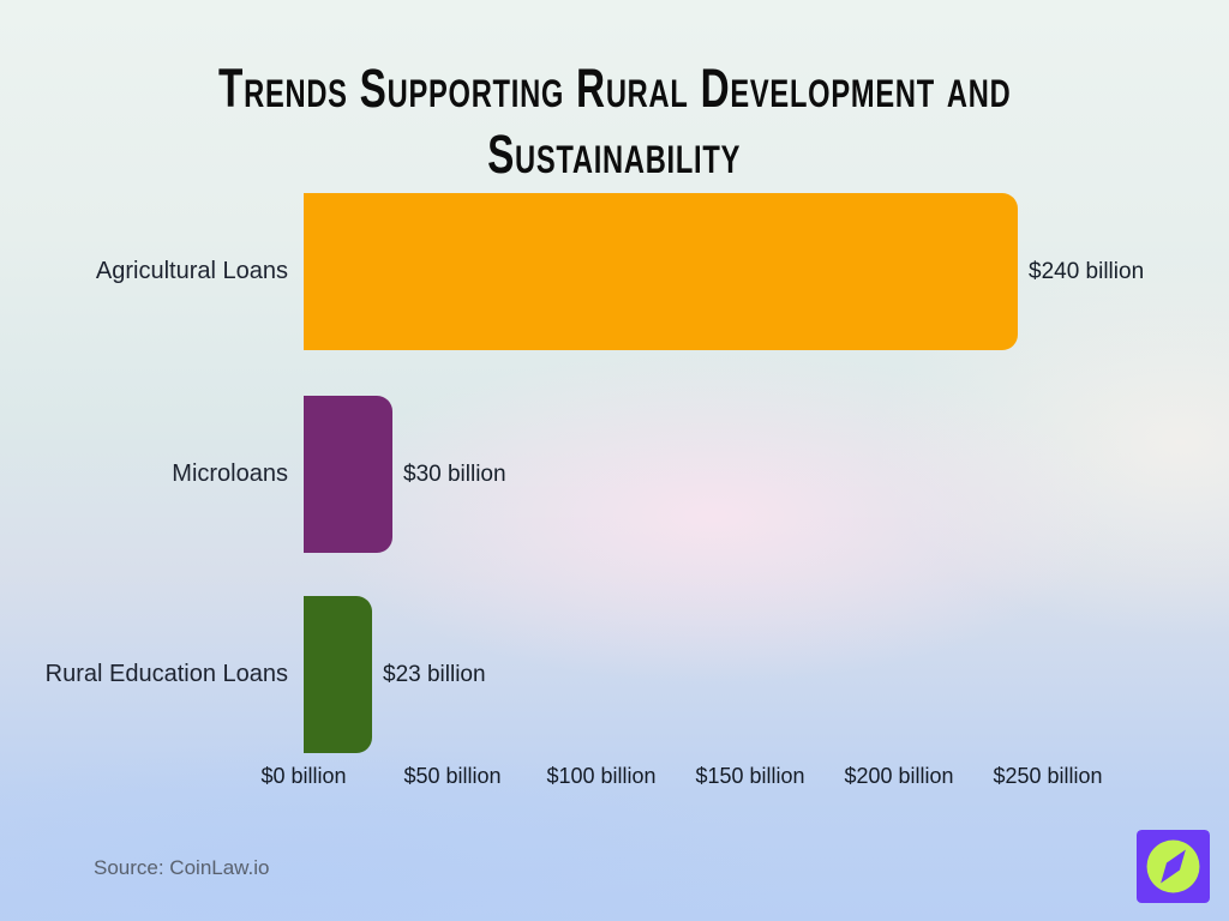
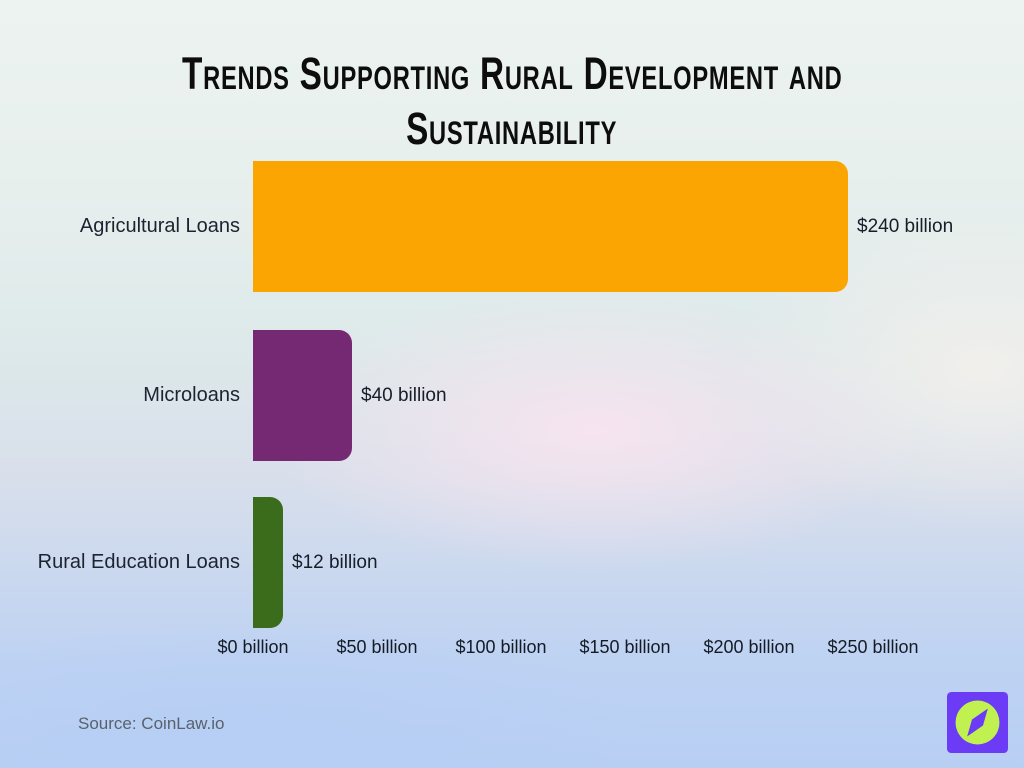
Microloans: $30 -> $40
Rural Education Loans: $23 -> $12
